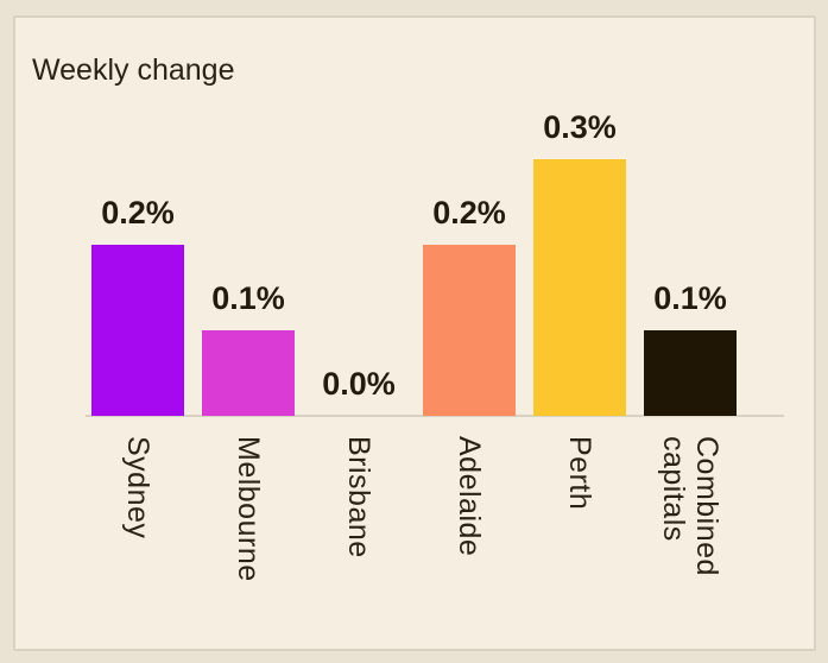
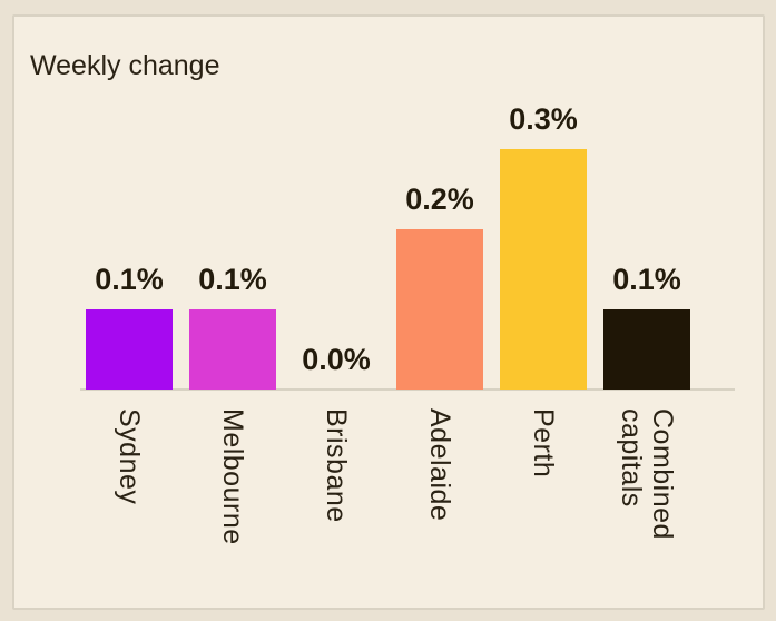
Sydney: 0.2% -> 0.1%
